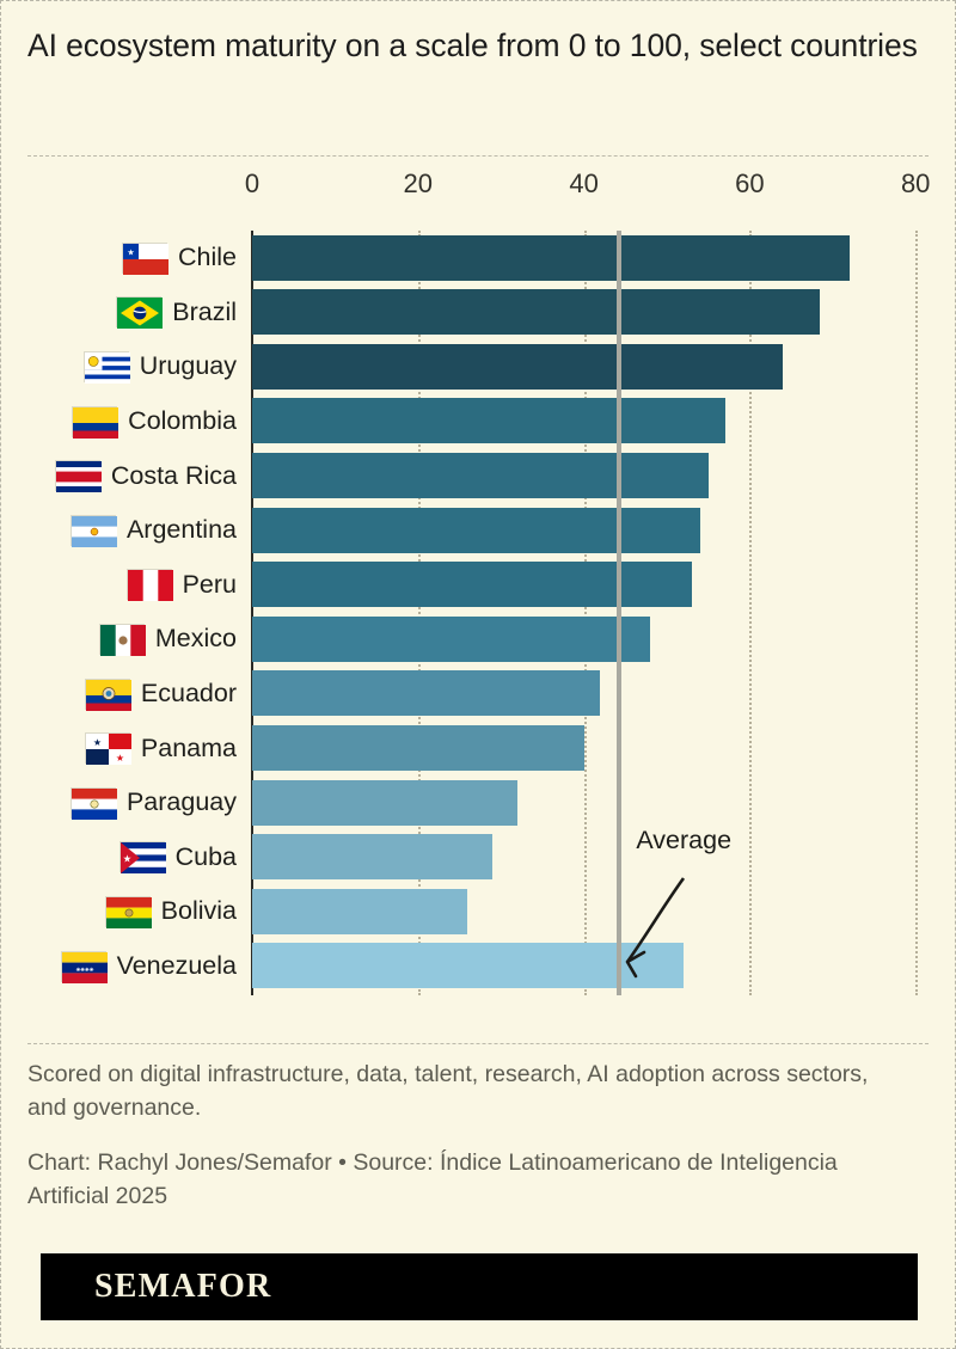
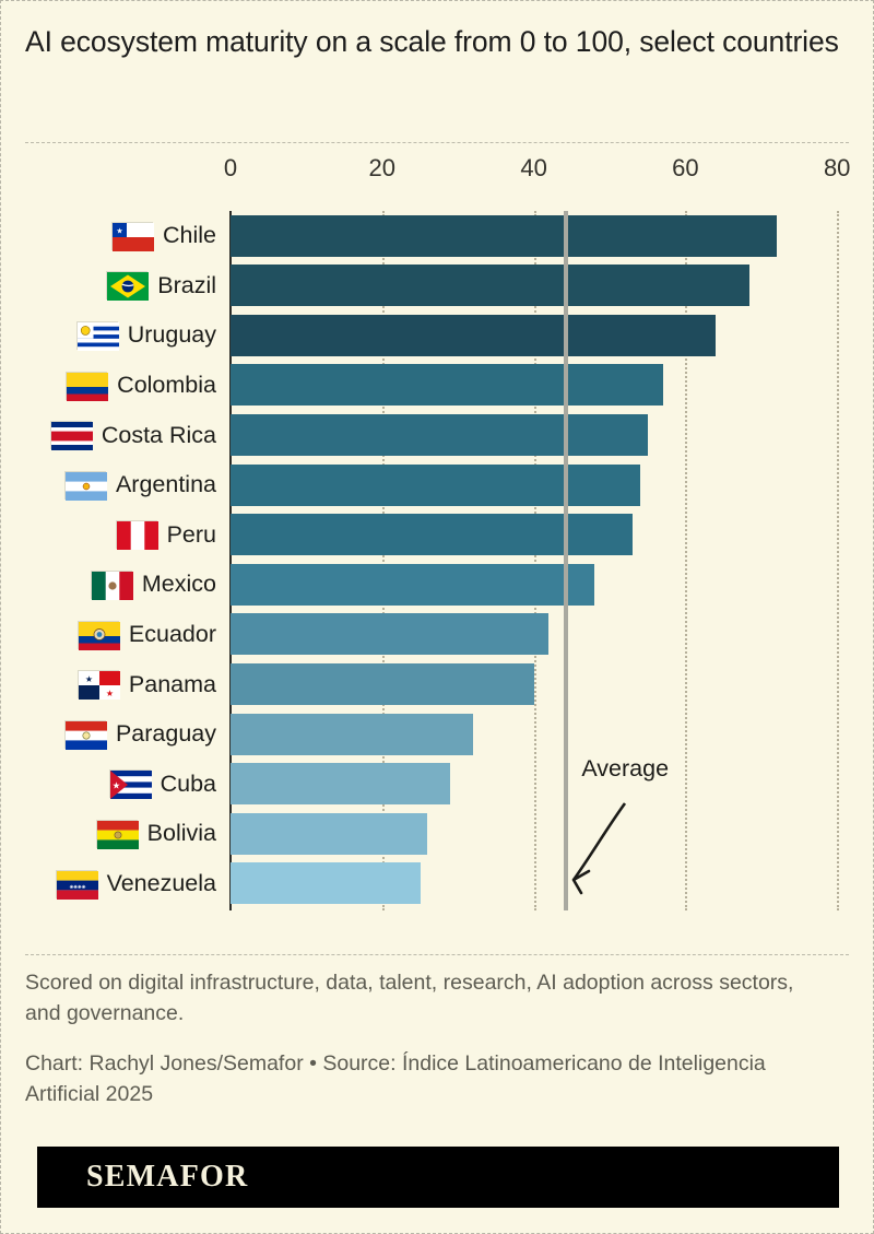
Venezuela: 52 -> 25
